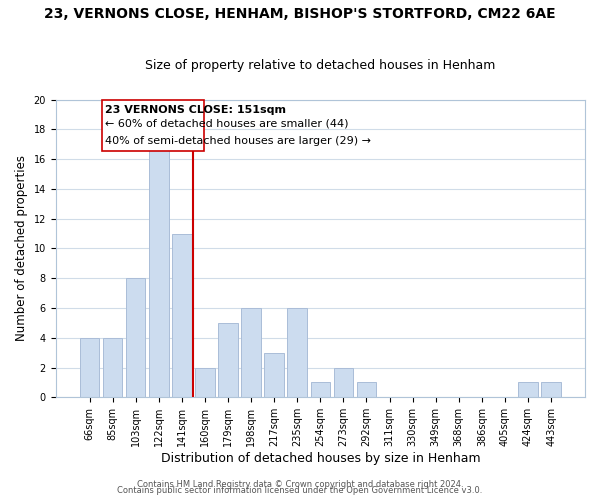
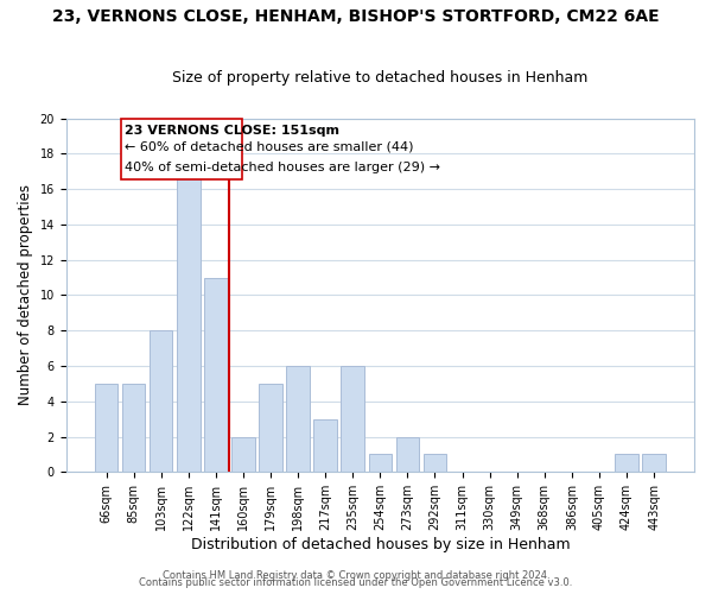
66sqm: 4 -> 5
85sqm: 4 -> 5
